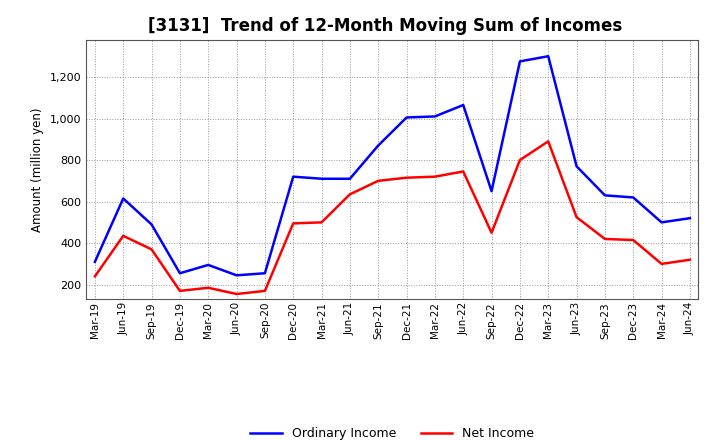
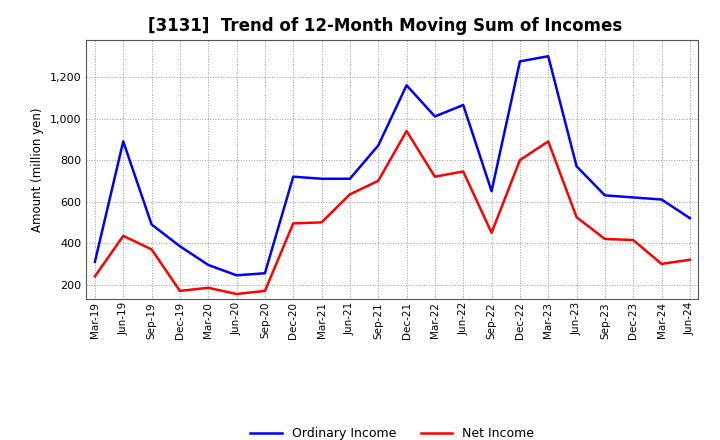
Ordinary Income/Jun-19: 615 -> 890
Ordinary Income/Dec-19: 255 -> 385
Ordinary Income/Dec-21: 1,005 -> 1,160
Net Income/Dec-21: 715 -> 940
Ordinary Income/Mar-24: 500 -> 610
